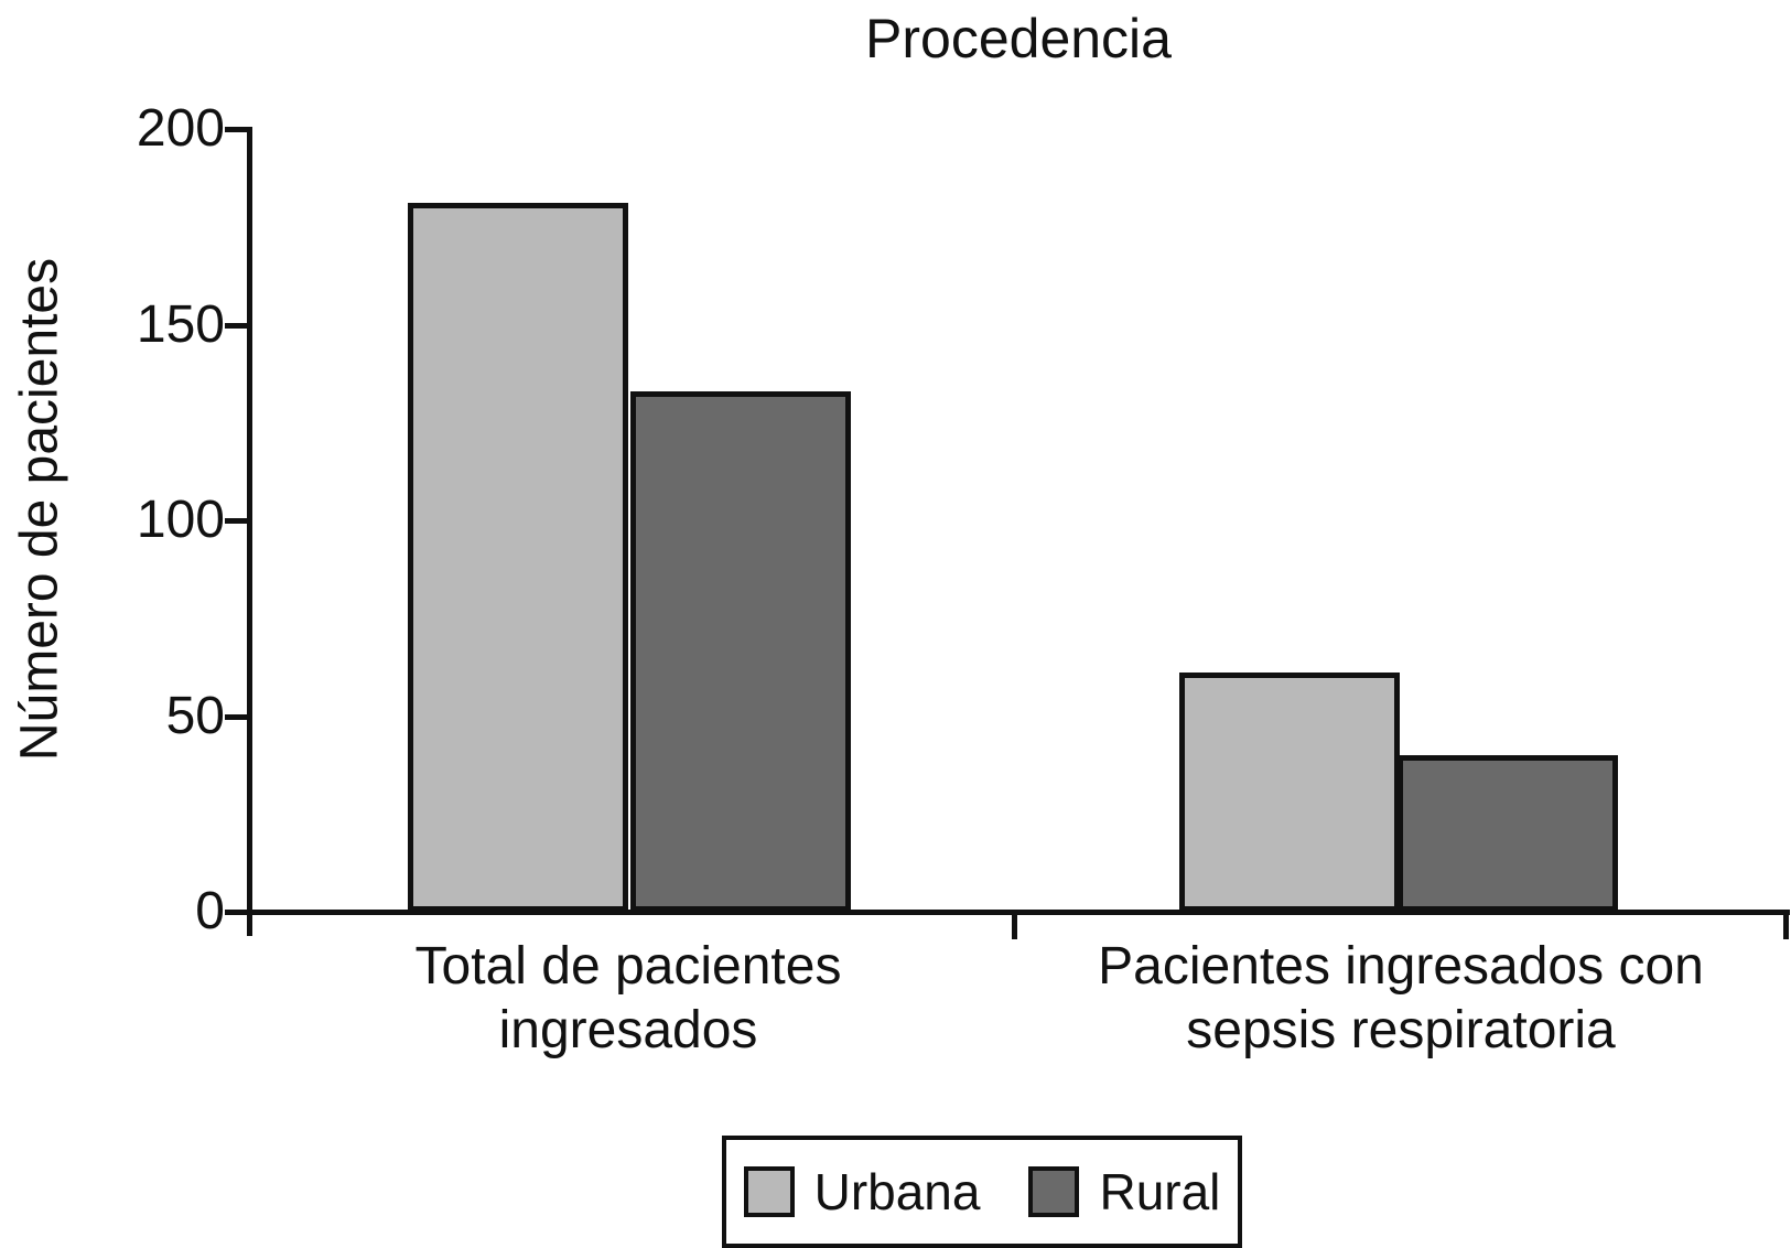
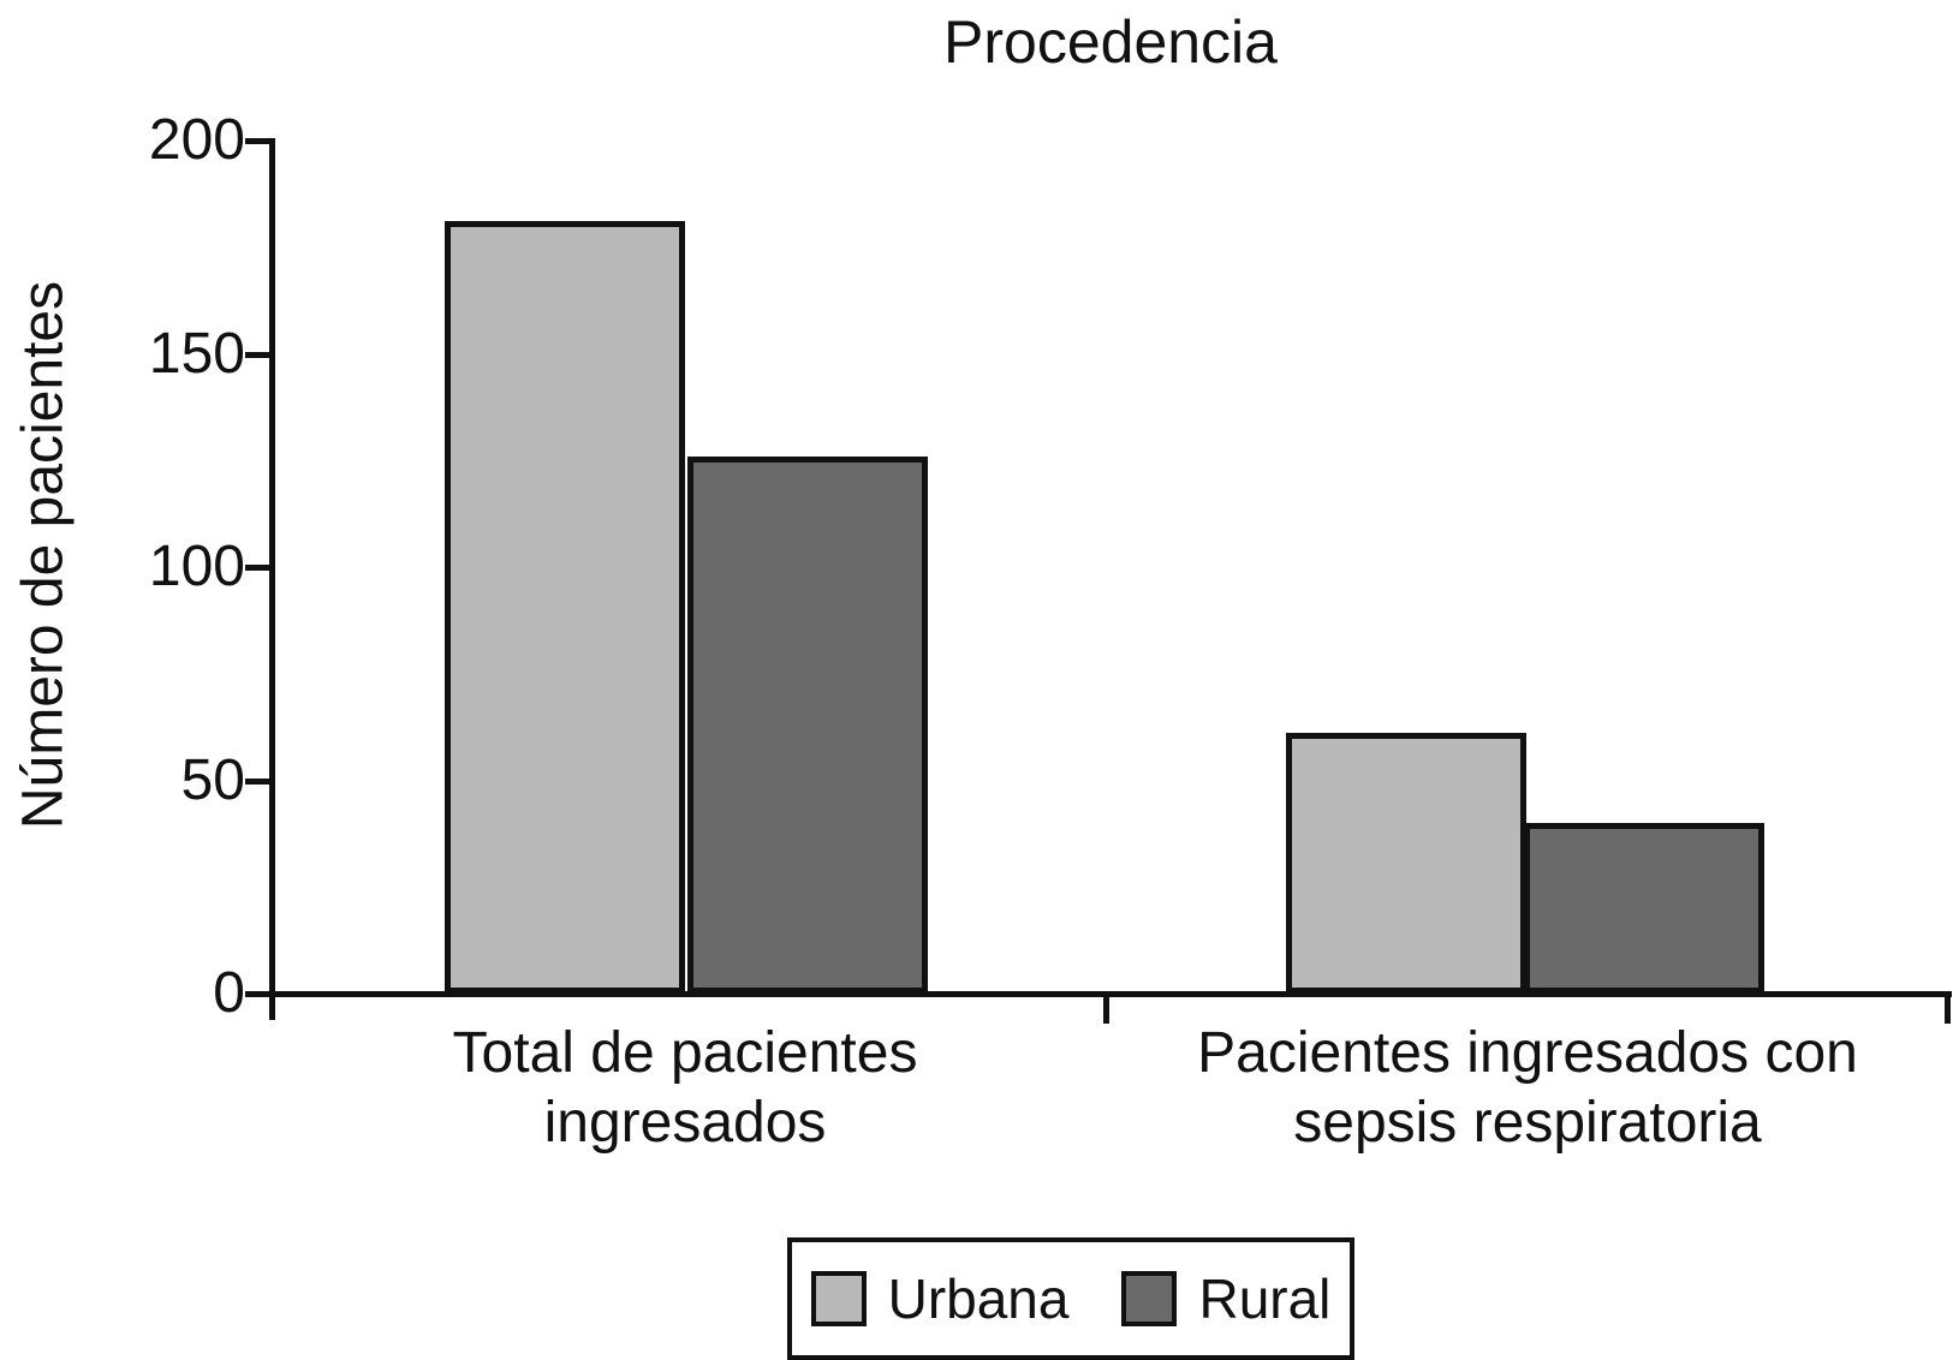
Rural/Total de pacientes ingresados: 133 -> 126
